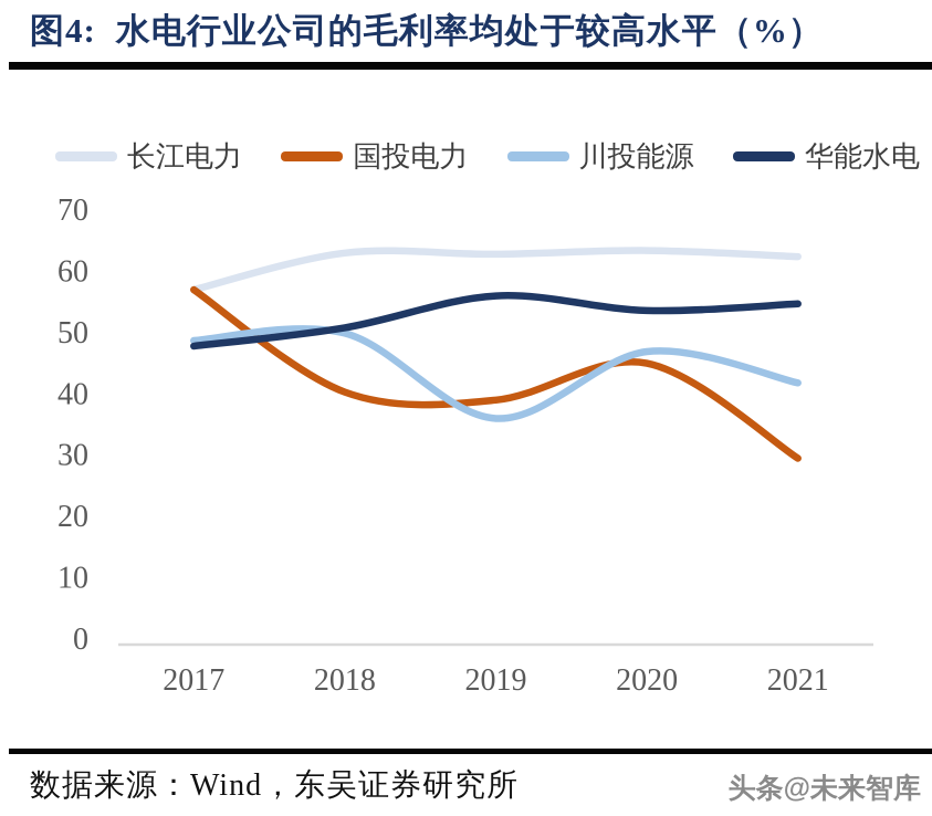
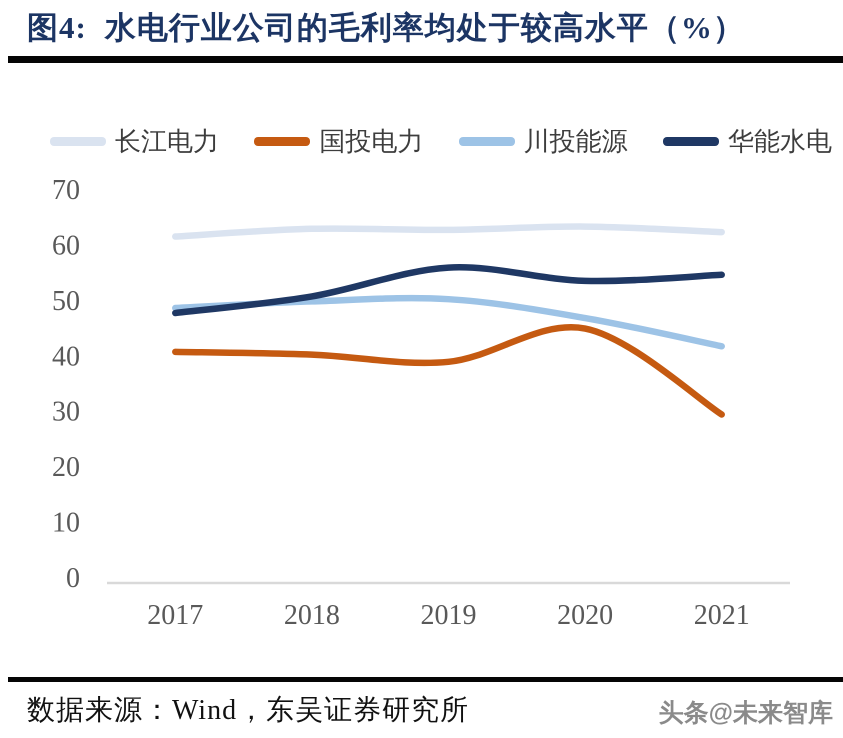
长江电力/2017: 57 -> 62
国投电力/2017: 57 -> 41
川投能源/2019: 36 -> 50
